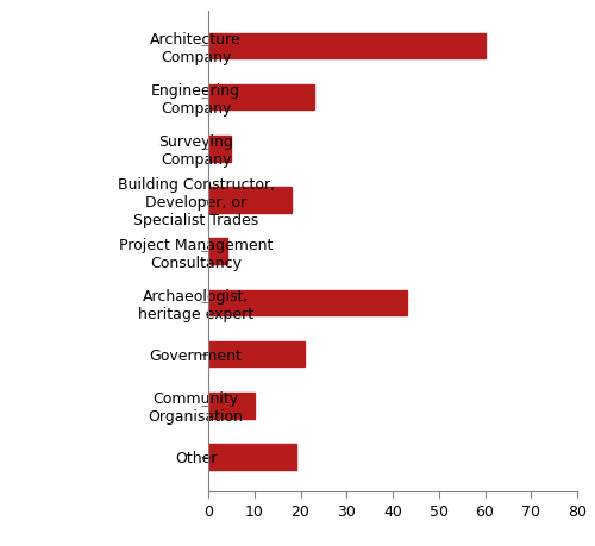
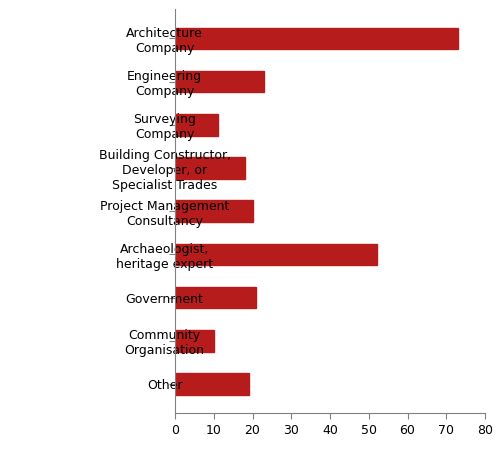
Architecture Company: 60 -> 73
Surveying Company: 5 -> 11
Project Management Consultancy: 4 -> 20
Archaeologist, heritage expert: 43 -> 52
